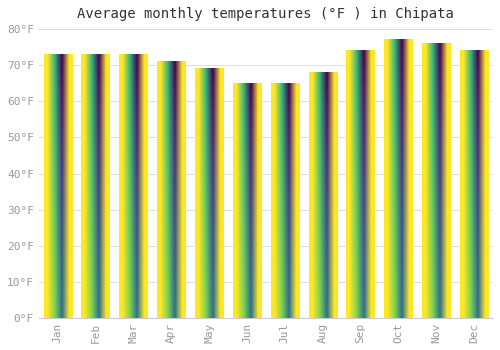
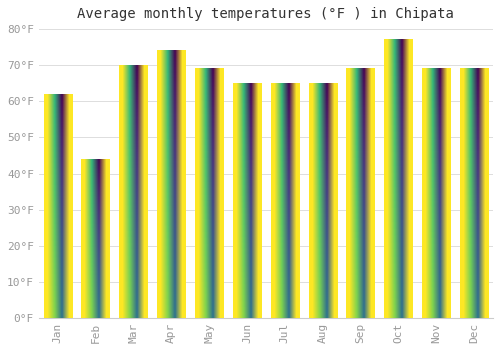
Jan: 73°F -> 62°F
Feb: 73°F -> 44°F
Mar: 73°F -> 70°F
Apr: 71°F -> 74°F
Aug: 68°F -> 65°F
Sep: 74°F -> 69°F
Nov: 76°F -> 69°F
Dec: 74°F -> 69°F
